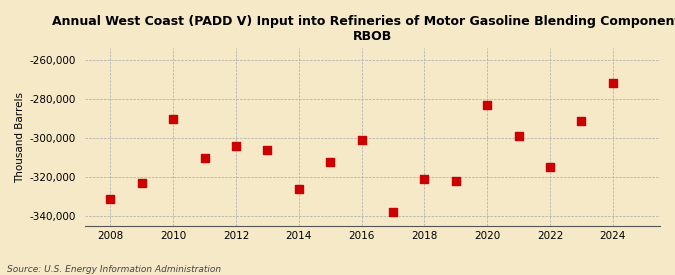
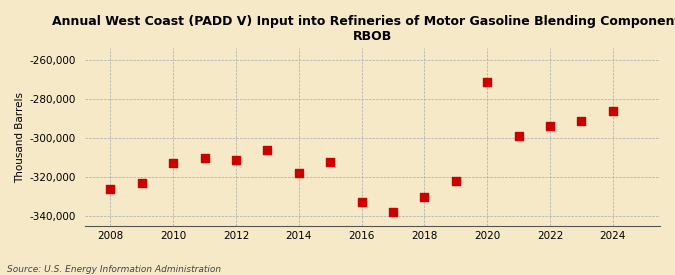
2008: -331,000 -> -326,000
2010: -290,000 -> -313,000
2012: -304,000 -> -311,000
2014: -326,000 -> -318,000
2016: -301,000 -> -333,000
2018: -321,000 -> -330,000
2020: -283,000 -> -271,000
2022: -315,000 -> -294,000
2024: -272,000 -> -286,000
